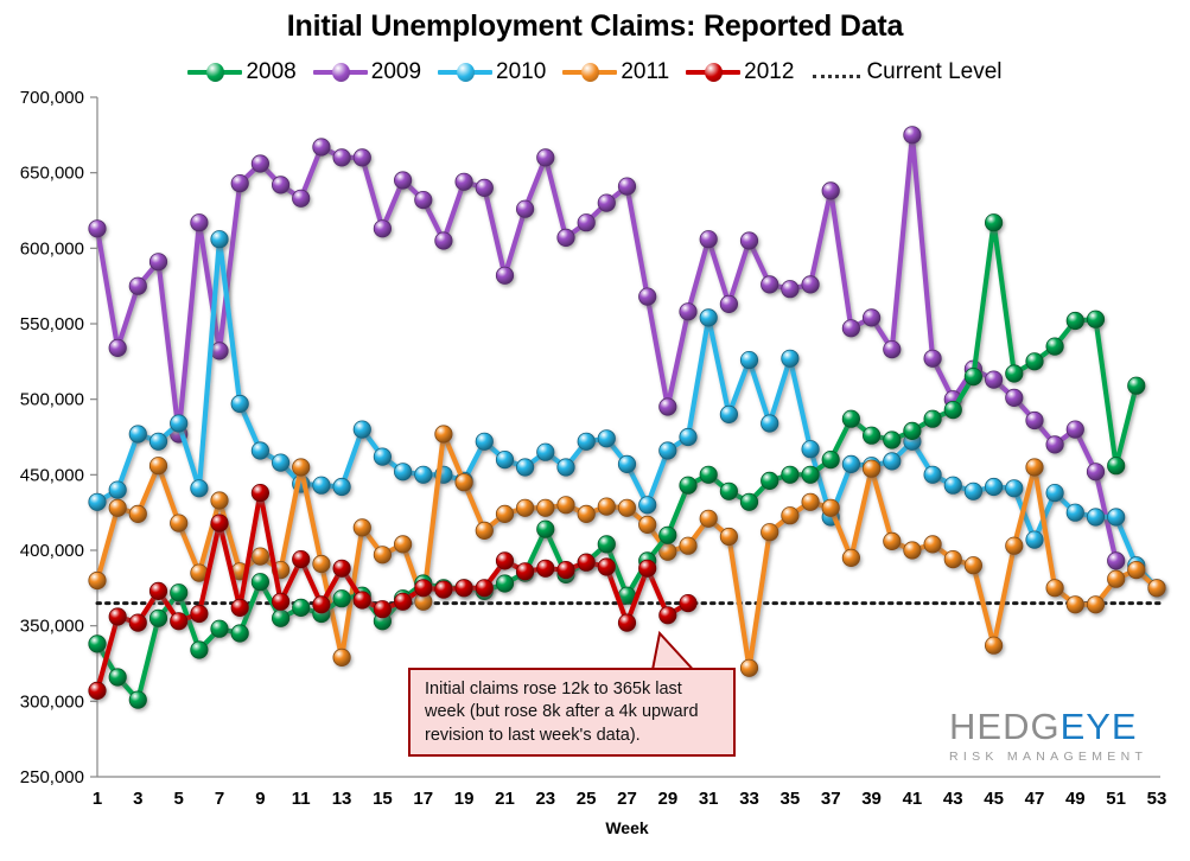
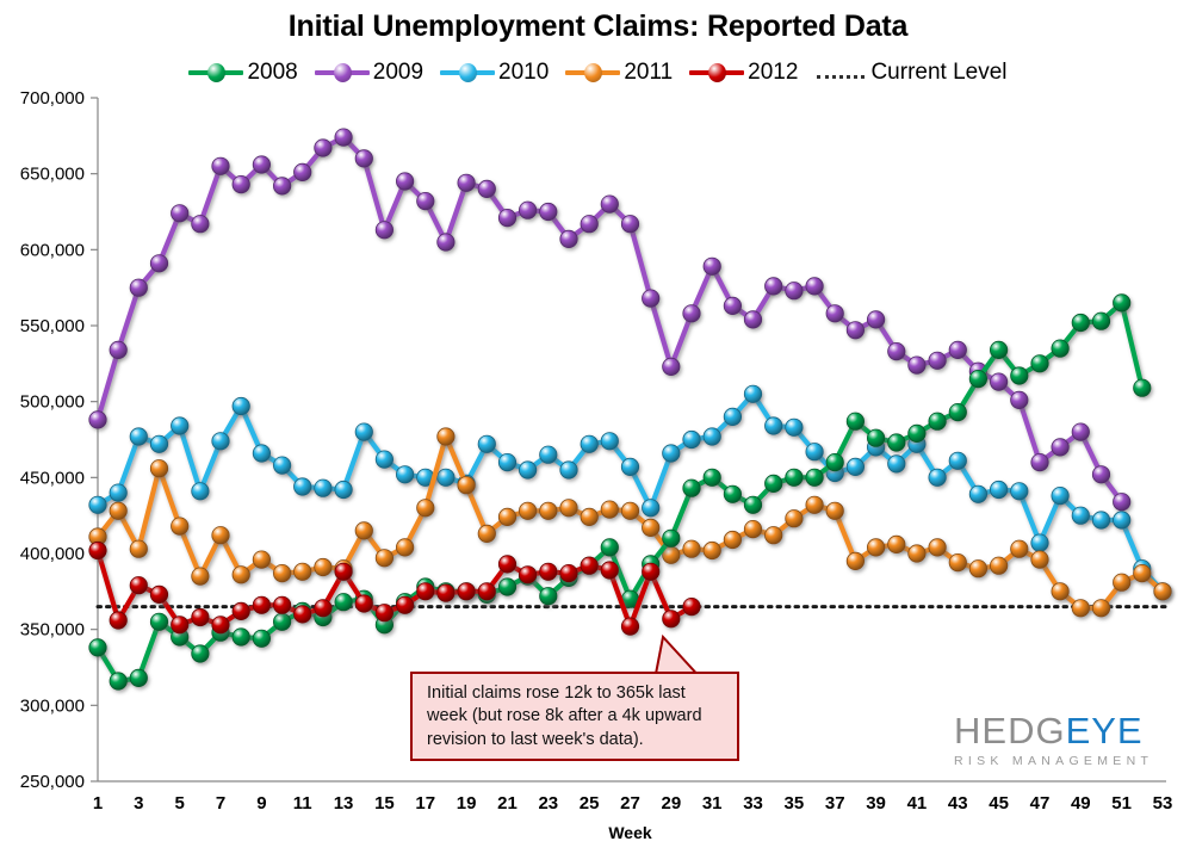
2009/1: 613000 -> 488000
2011/1: 380000 -> 411000
2012/1: 307000 -> 402000
2008/3: 301000 -> 318000
2011/3: 424000 -> 403000
2012/3: 352000 -> 379000
2008/5: 372000 -> 345000
2009/5: 477000 -> 624000
2009/7: 532000 -> 655000
2010/7: 606000 -> 474000
2011/7: 433000 -> 412000
2012/7: 418000 -> 353000
2008/9: 379000 -> 344000
2012/9: 438000 -> 366000
2009/11: 633000 -> 651000
2011/11: 455000 -> 388000
2012/11: 394000 -> 360000
2009/13: 660000 -> 674000
2011/13: 329000 -> 390000
2011/17: 366000 -> 430000
2009/21: 582000 -> 621000
2008/23: 414000 -> 372000
2009/23: 660000 -> 625000
2009/27: 641000 -> 617000
2009/29: 495000 -> 523000
2009/31: 606000 -> 589000
2010/31: 554000 -> 477000
2011/31: 421000 -> 402000
2009/33: 605000 -> 554000
2010/33: 526000 -> 505000
2011/33: 322000 -> 416000
2010/35: 527000 -> 483000
2009/37: 638000 -> 558000
2010/37: 422000 -> 453000
2010/39: 456000 -> 470000
2011/39: 454000 -> 404000
2009/41: 675000 -> 524000
2009/43: 500000 -> 534000
2010/43: 443000 -> 461000
2008/45: 617000 -> 534000
2011/45: 337000 -> 392000
2009/47: 486000 -> 460000
2011/47: 455000 -> 396000
2008/51: 456000 -> 565000
2009/51: 393000 -> 434000
